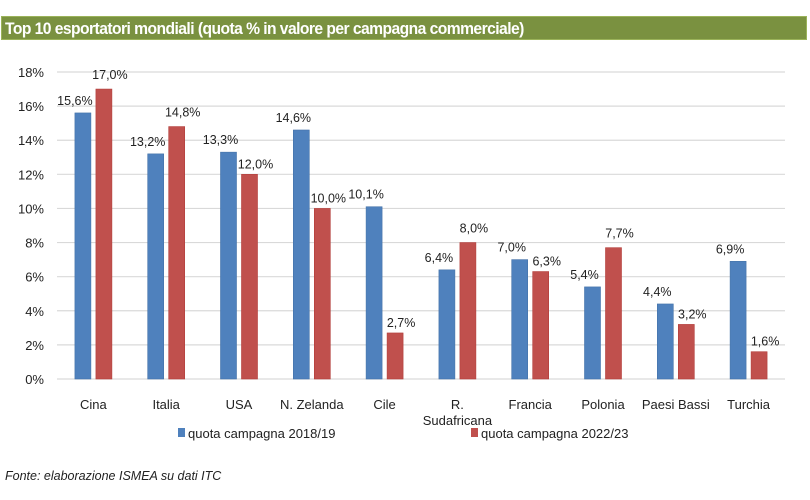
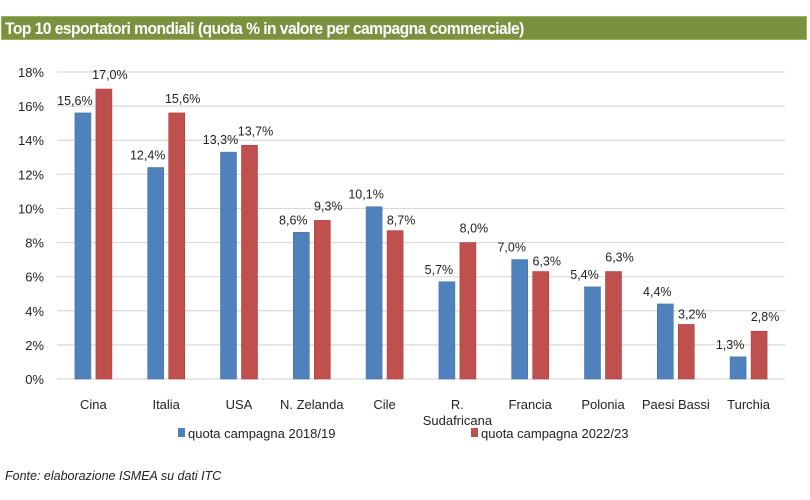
quota campagna 2018/19/Italia: 13,2% -> 12,4%
quota campagna 2022/23/Italia: 14,8% -> 15,6%
quota campagna 2022/23/USA: 12,0% -> 13,7%
quota campagna 2018/19/N. Zelanda: 14,6% -> 8,6%
quota campagna 2022/23/N. Zelanda: 10,0% -> 9,3%
quota campagna 2022/23/Cile: 2,7% -> 8,7%
quota campagna 2018/19/R. Sudafricana: 6,4% -> 5,7%
quota campagna 2022/23/Polonia: 7,7% -> 6,3%
quota campagna 2018/19/Turchia: 6,9% -> 1,3%
quota campagna 2022/23/Turchia: 1,6% -> 2,8%
